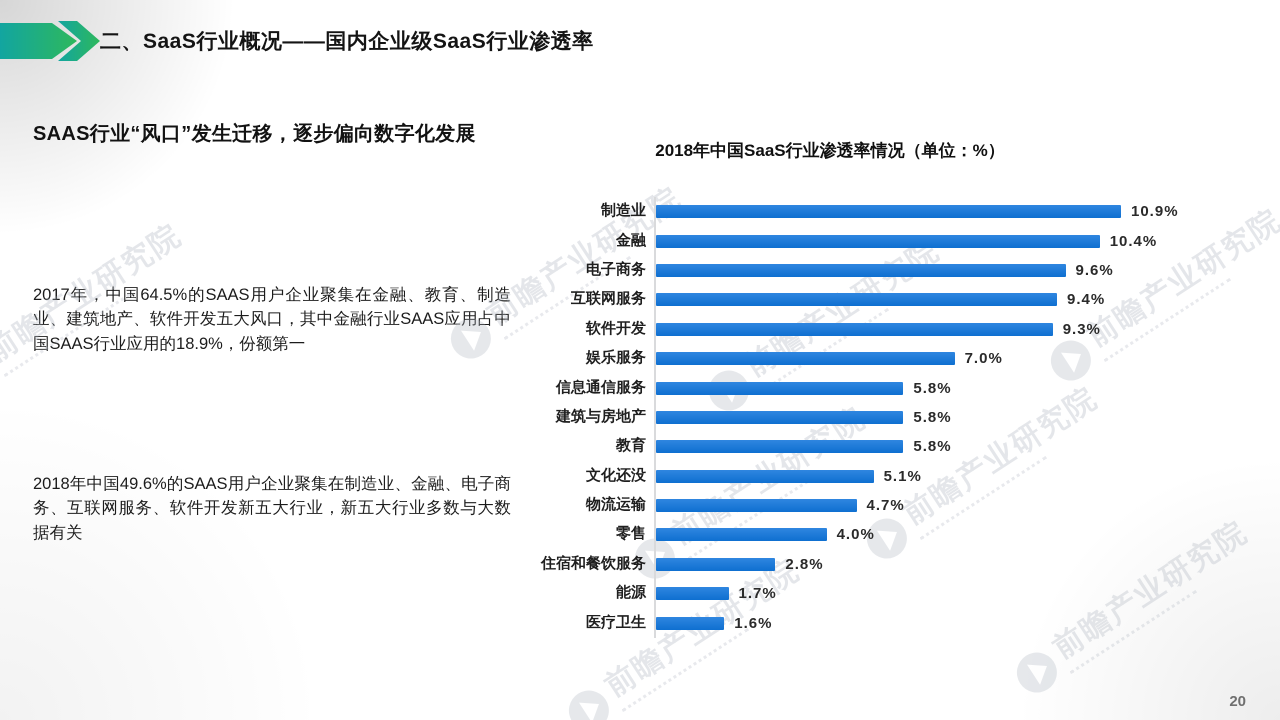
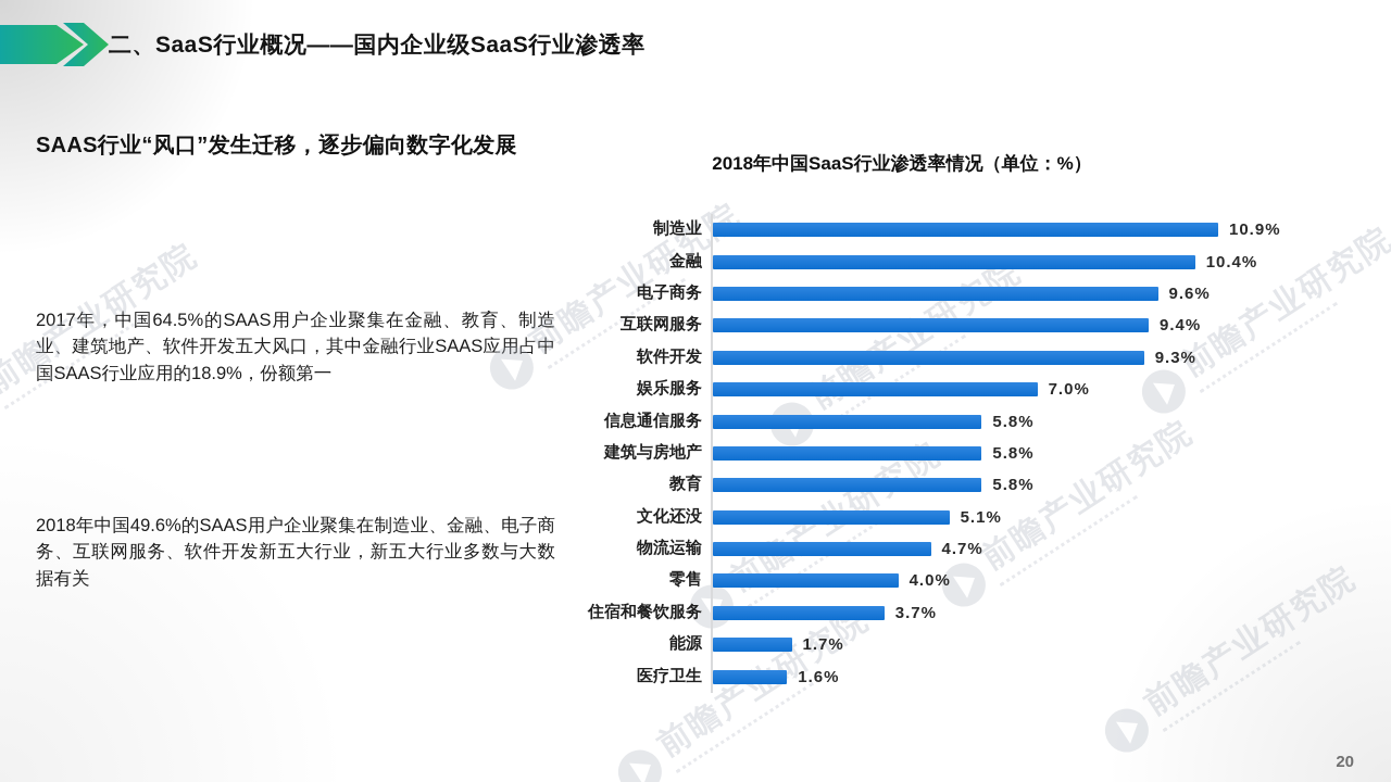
住宿和餐饮服务: 2.8% -> 3.7%
